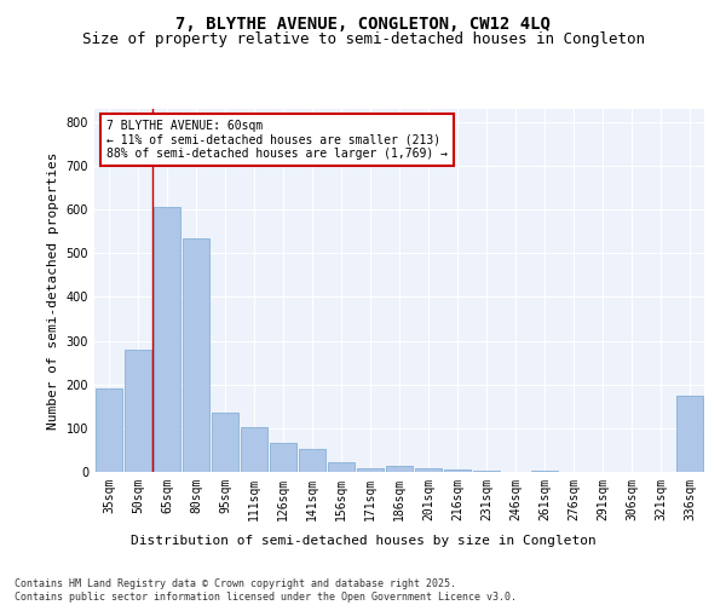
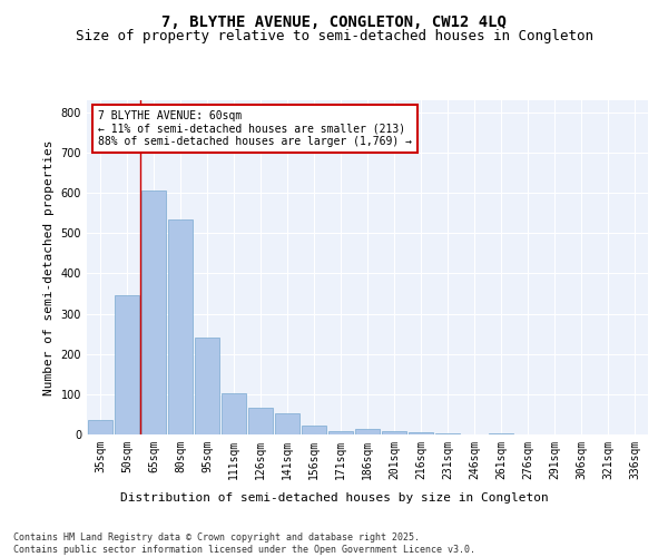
35sqm: 190 -> 35
50sqm: 280 -> 345
95sqm: 135 -> 240
336sqm: 175 -> 1
